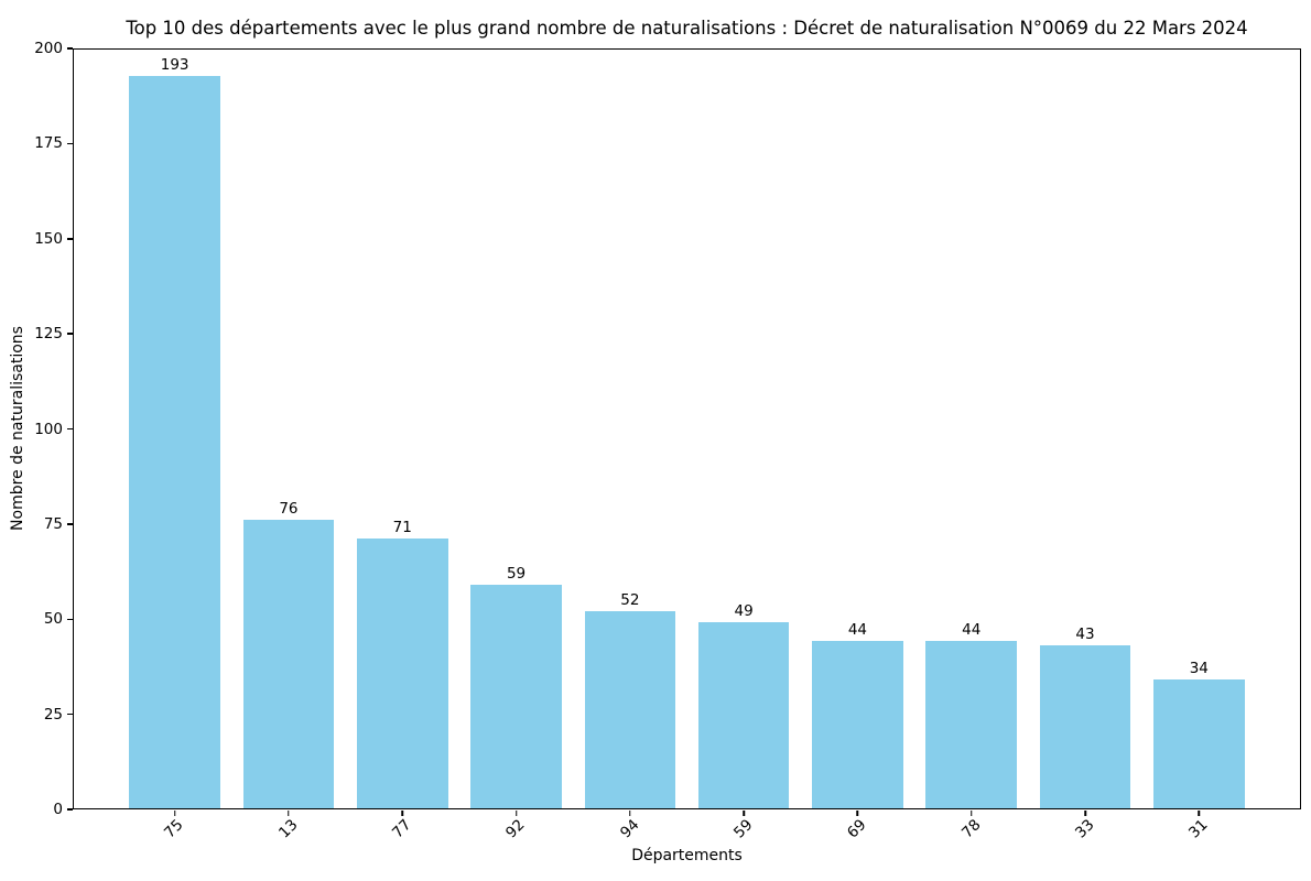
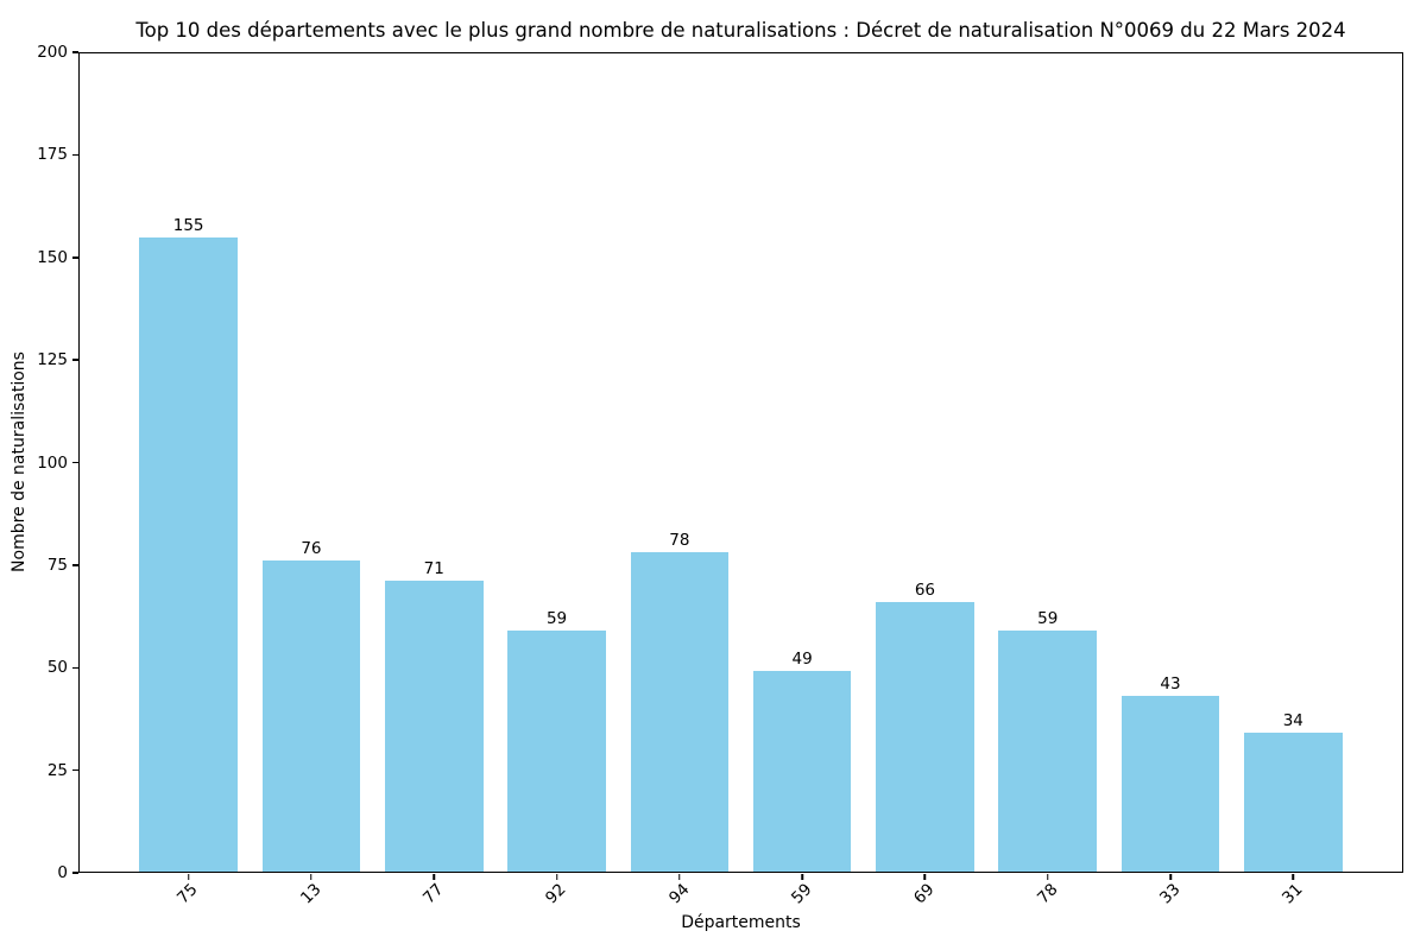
75: 193 -> 155
94: 52 -> 78
69: 44 -> 66
78: 44 -> 59
